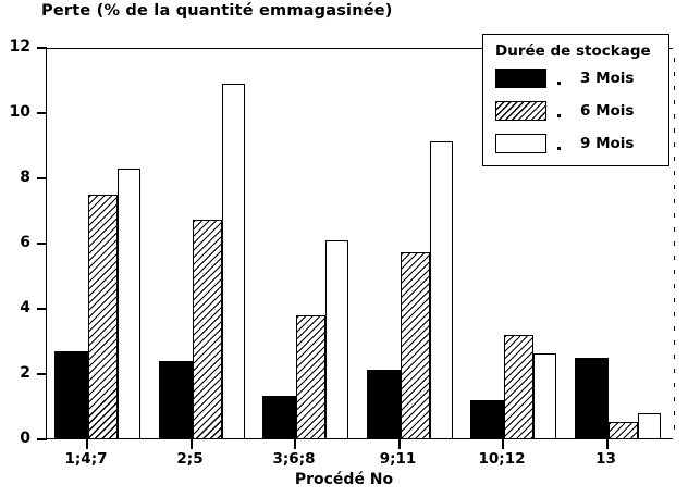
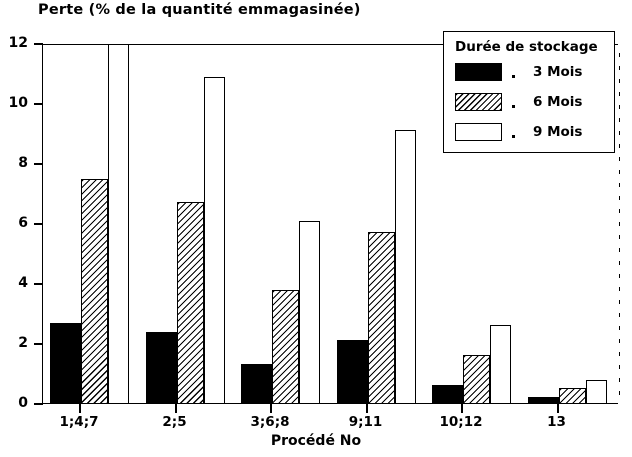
9 Mois/1;4;7: 8.3 -> 12.0
3 Mois/10;12: 1.2 -> 0.7
6 Mois/10;12: 3.2 -> 1.6
3 Mois/13: 2.5 -> 0.2
